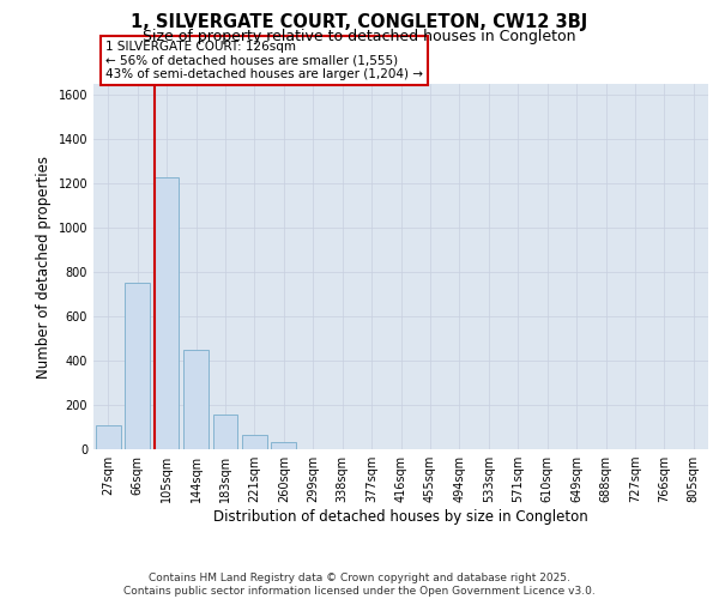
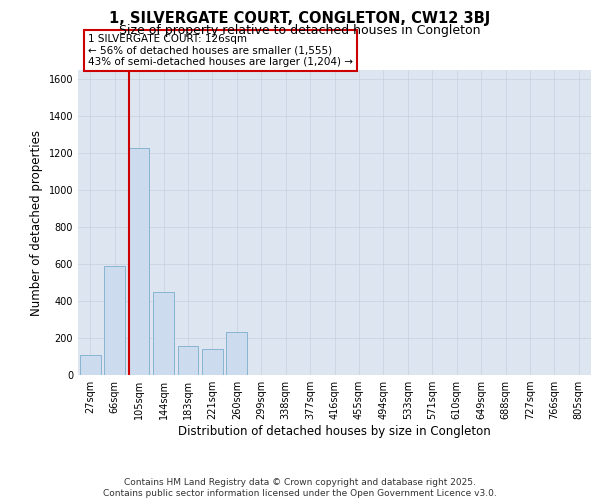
66sqm: 750 -> 590
221sqm: 60 -> 140
260sqm: 30 -> 230
